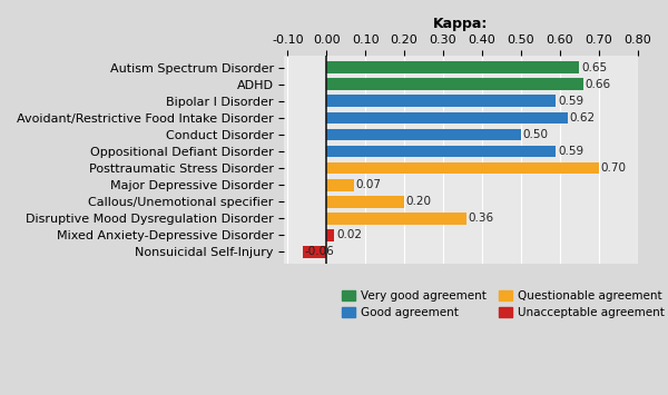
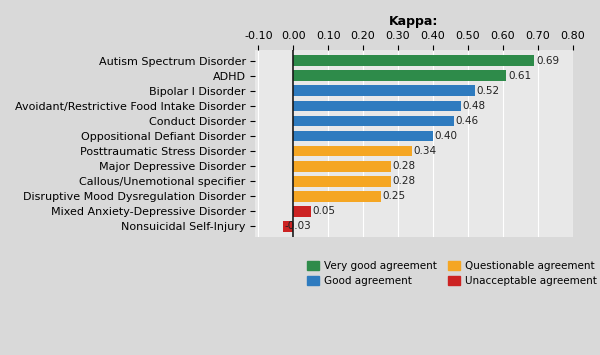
Autism Spectrum Disorder: 0.65 -> 0.69
ADHD: 0.66 -> 0.61
Bipolar I Disorder: 0.59 -> 0.52
Avoidant/Restrictive Food Intake Disorder: 0.62 -> 0.48
Conduct Disorder: 0.50 -> 0.46
Oppositional Defiant Disorder: 0.59 -> 0.40
Posttraumatic Stress Disorder: 0.70 -> 0.34
Major Depressive Disorder: 0.07 -> 0.28
Callous/Unemotional specifier: 0.20 -> 0.28
Disruptive Mood Dysregulation Disorder: 0.36 -> 0.25
Mixed Anxiety-Depressive Disorder: 0.02 -> 0.05
Nonsuicidal Self-Injury: -0.06 -> -0.03
